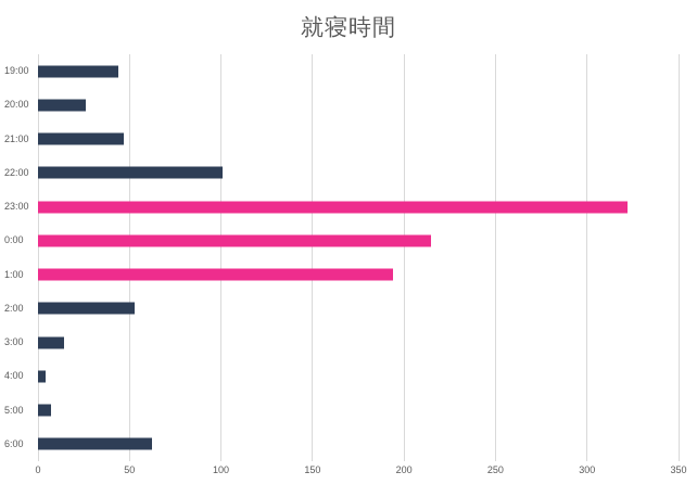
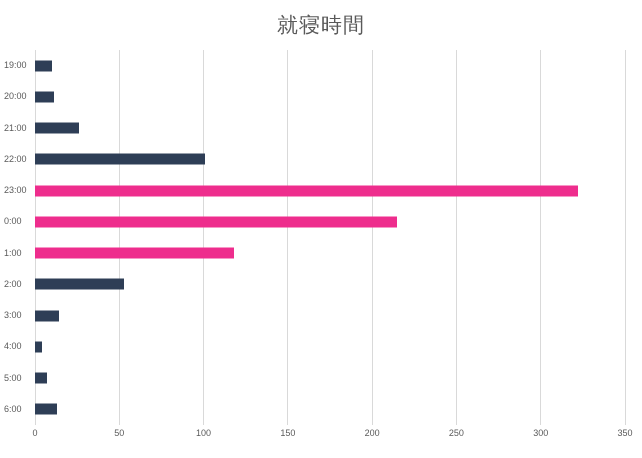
19:00: 44 -> 10
20:00: 26 -> 11
21:00: 47 -> 26
1:00: 194 -> 118
6:00: 62 -> 13
